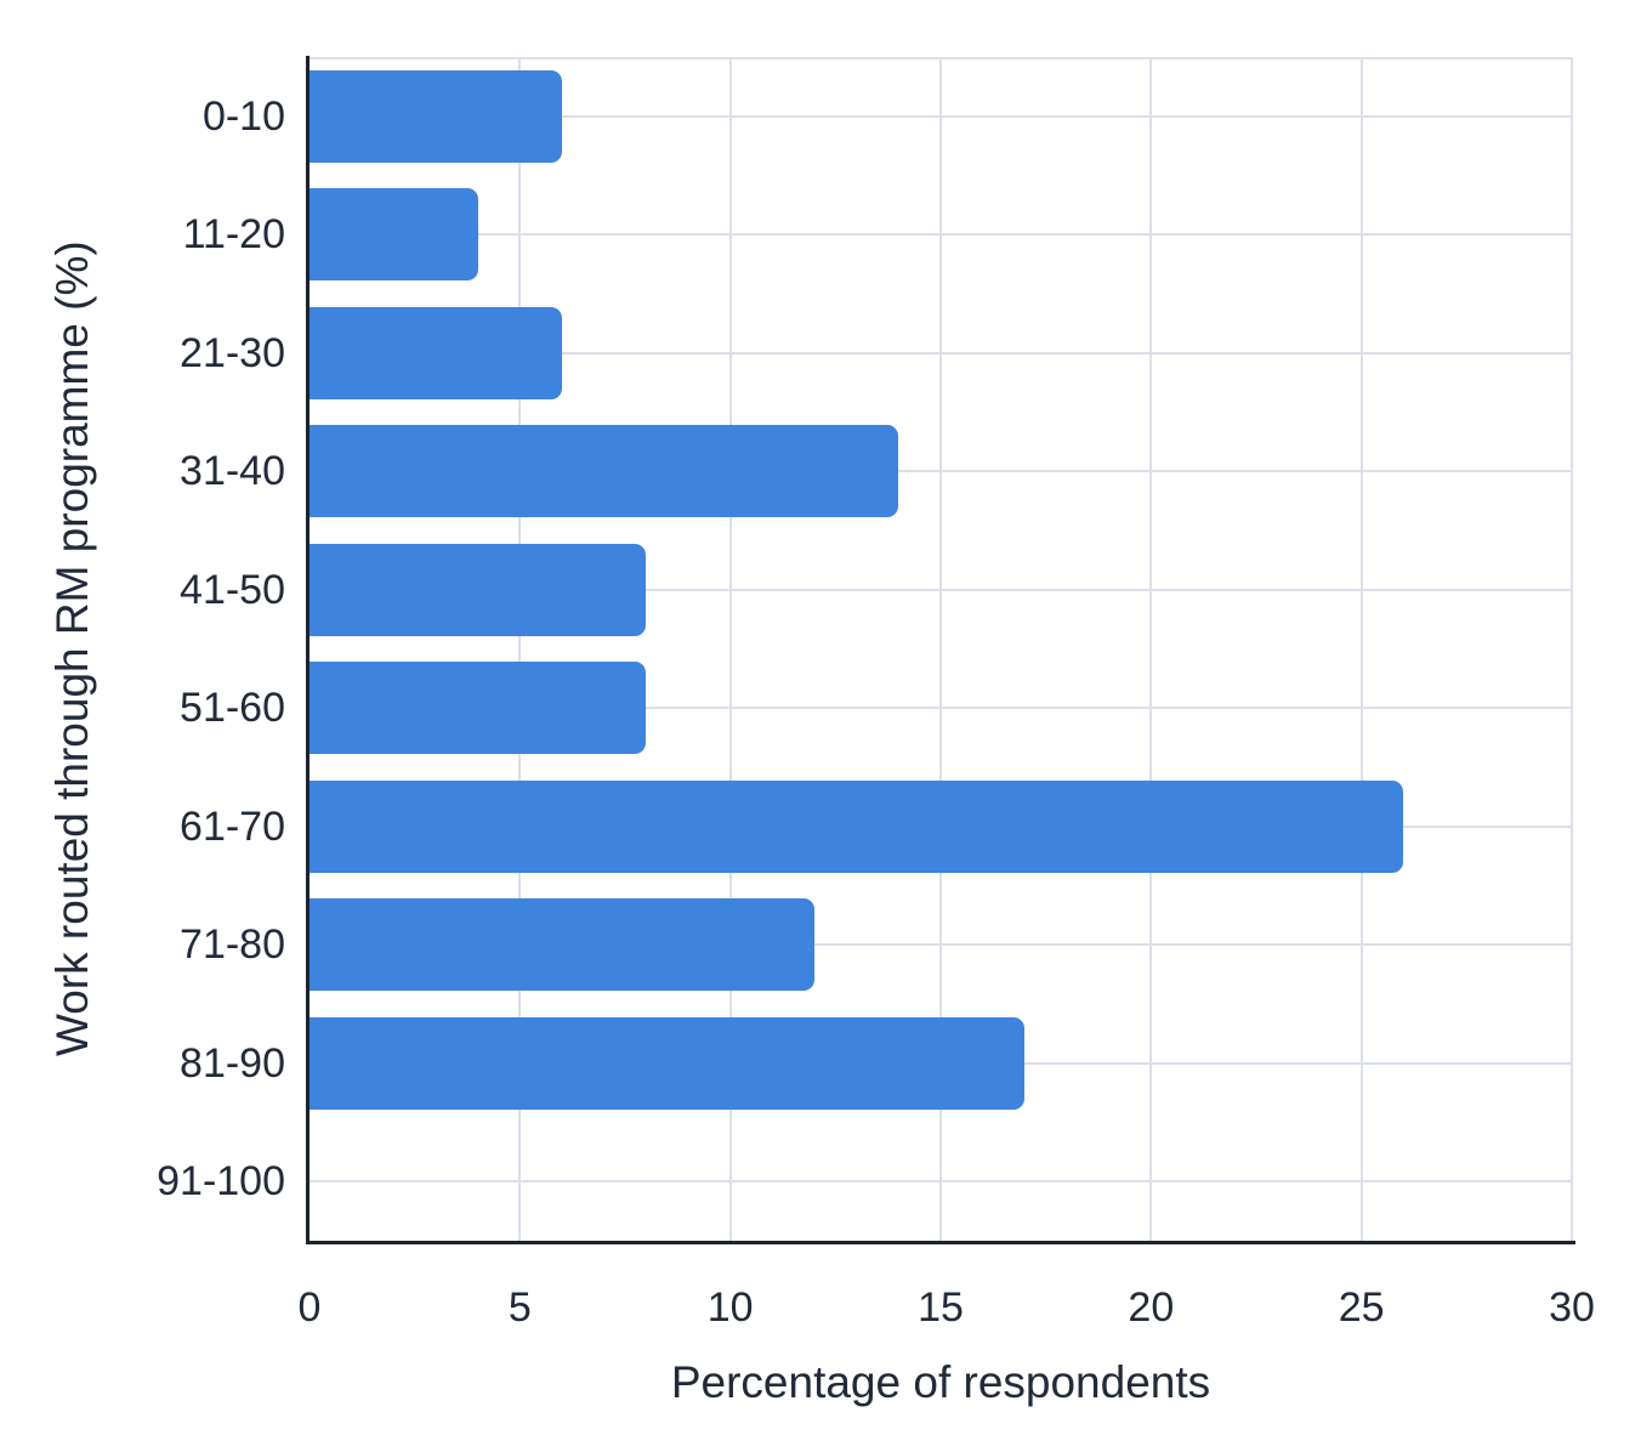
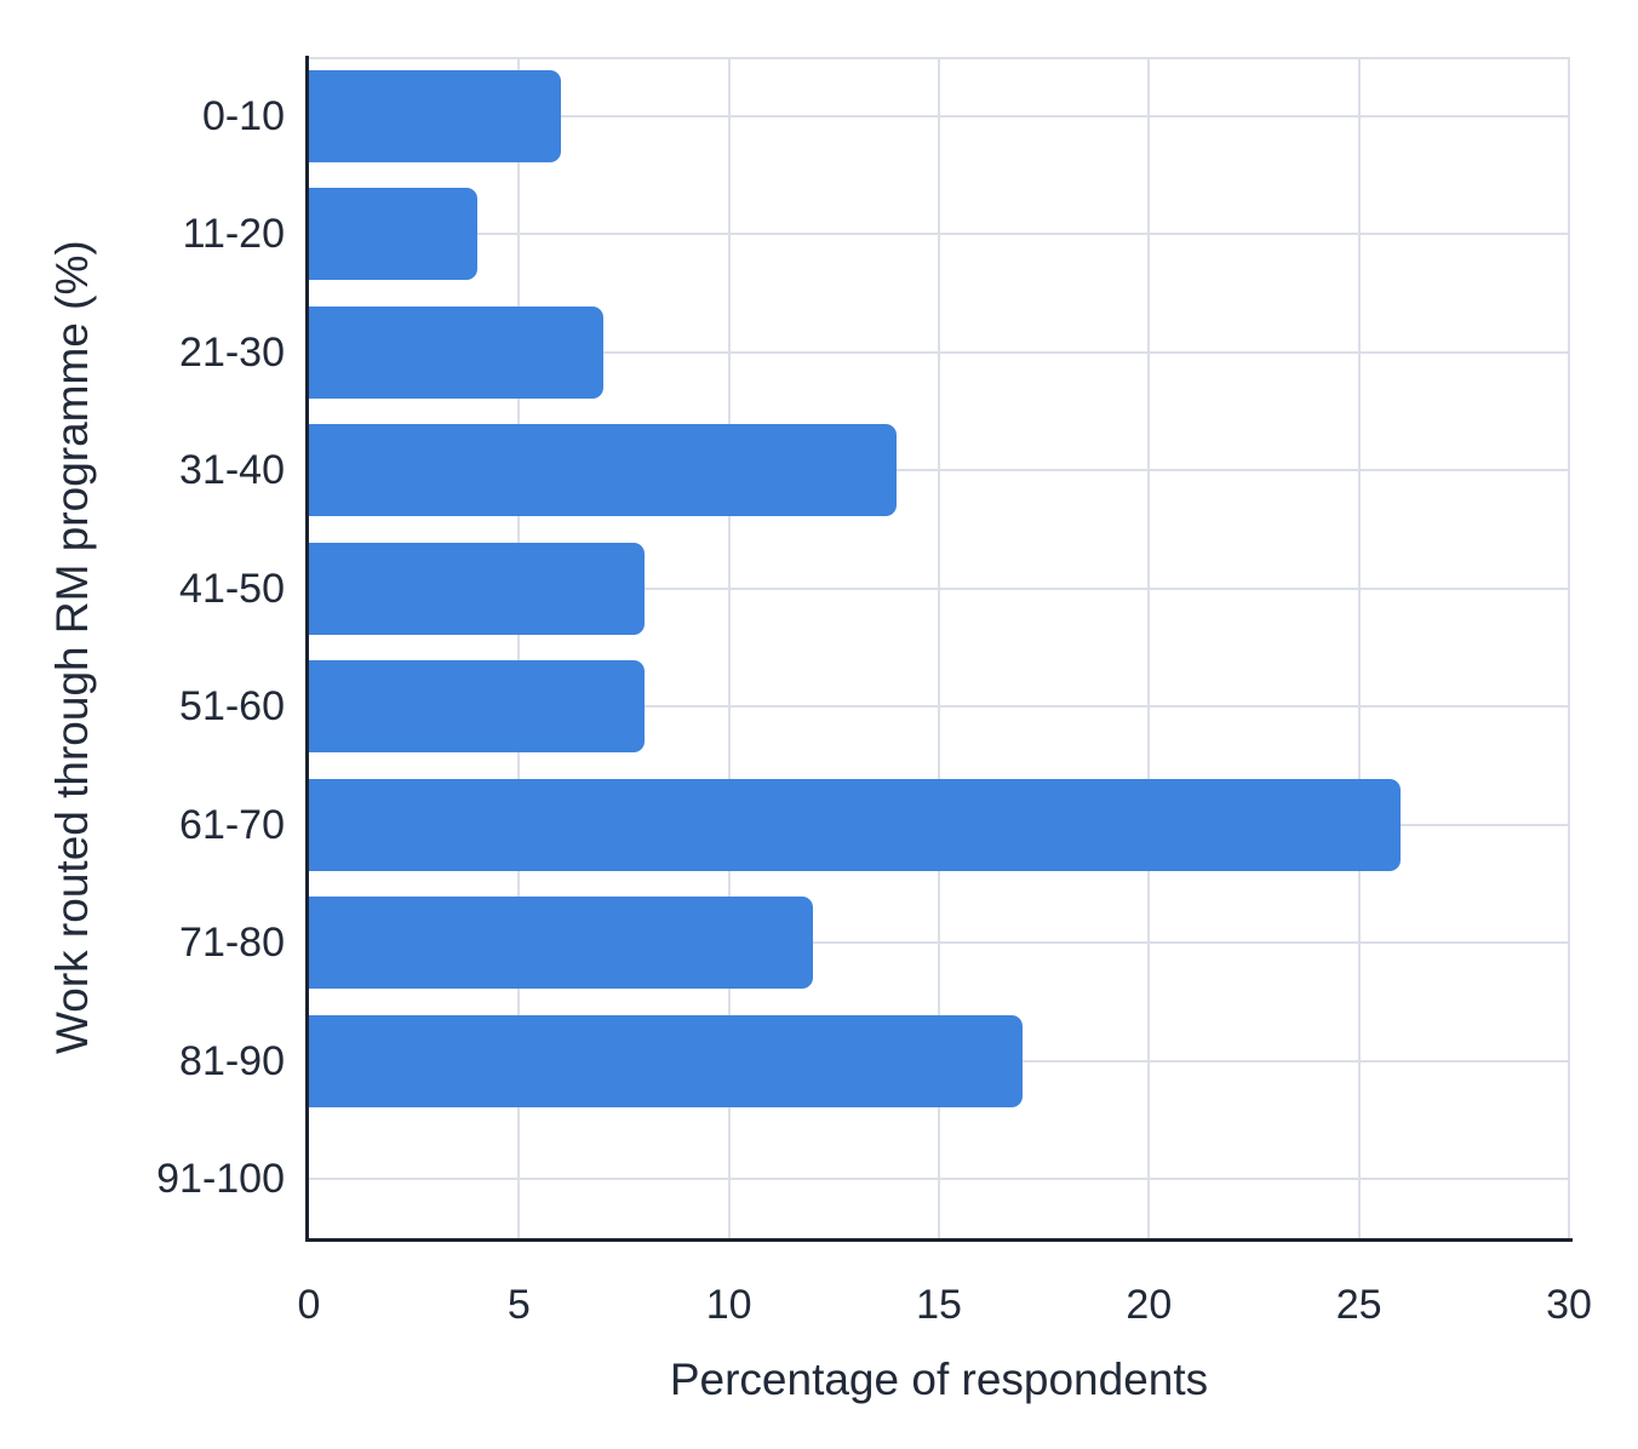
21-30: 6 -> 7
